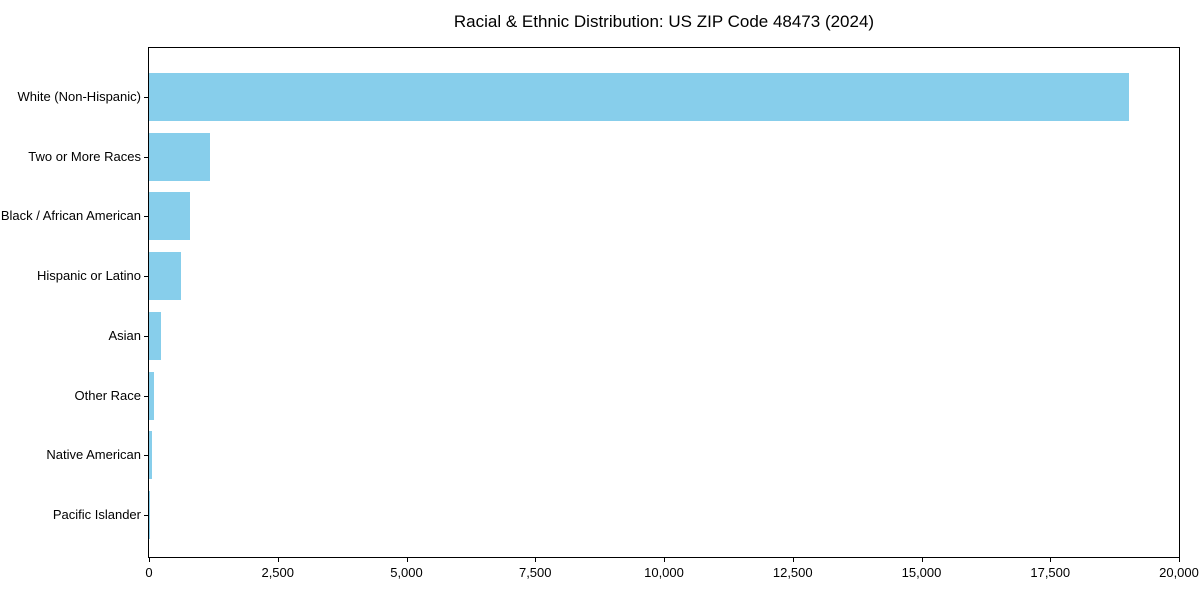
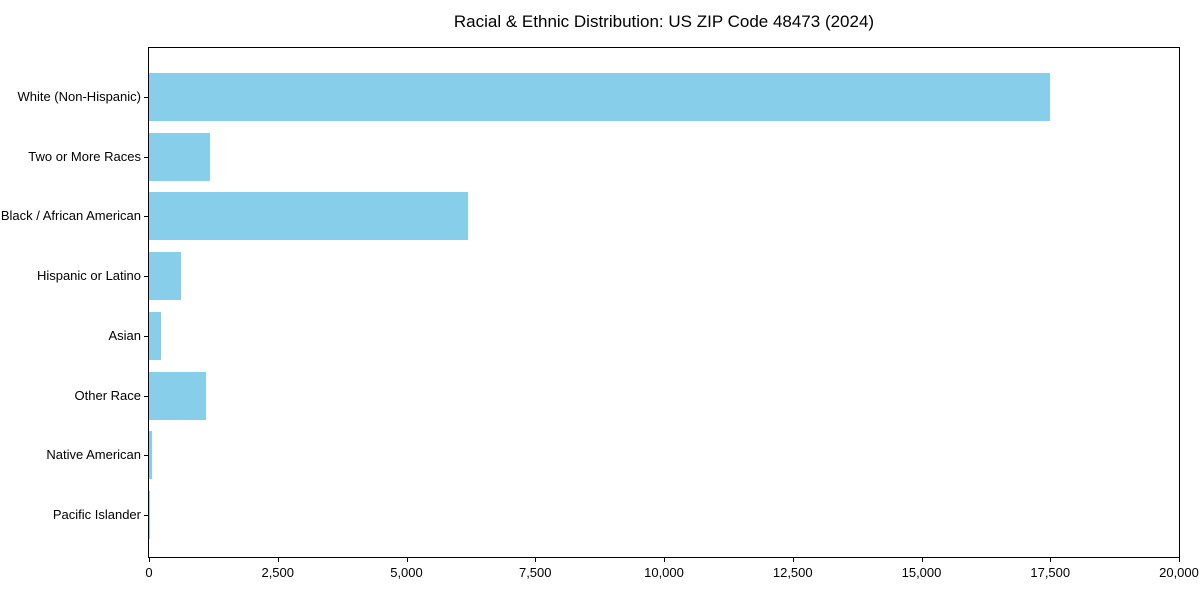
White (Non-Hispanic): 19000 -> 17500
Black / African American: 800 -> 6200
Other Race: 100 -> 1100
